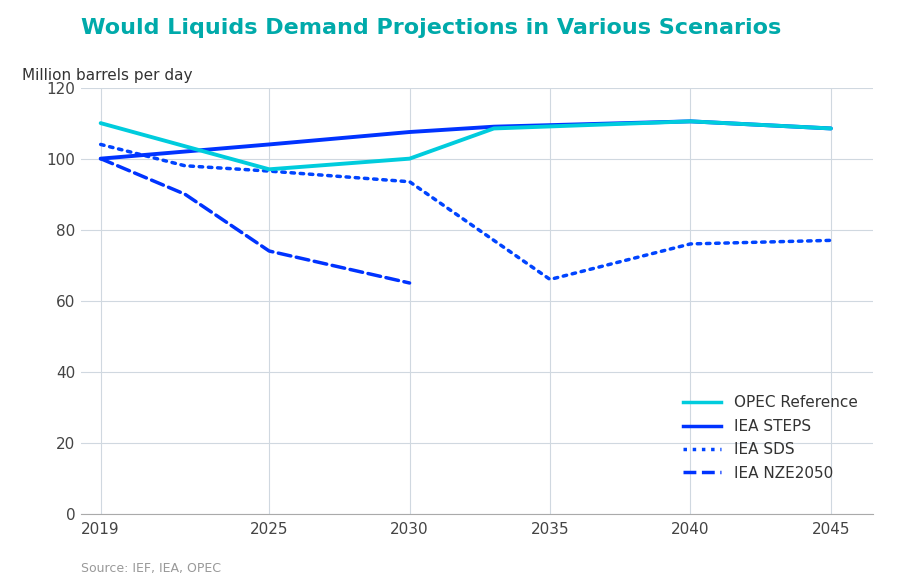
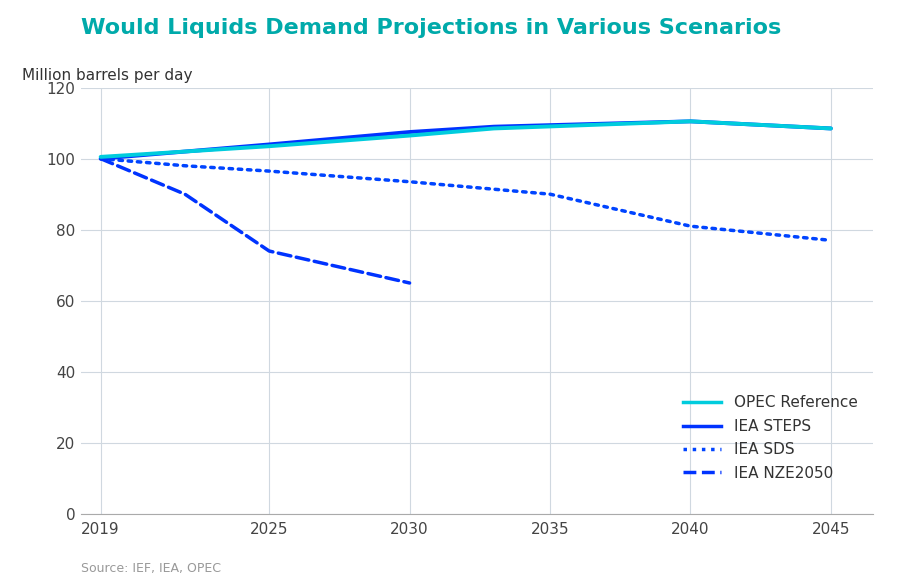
OPEC Reference/2019: 110.0 -> 100.5
IEA SDS/2019: 104.0 -> 100.0
OPEC Reference/2025: 97.0 -> 103.5
OPEC Reference/2030: 100.0 -> 106.5
IEA SDS/2035: 66.0 -> 90.0
IEA SDS/2040: 76.0 -> 81.0
